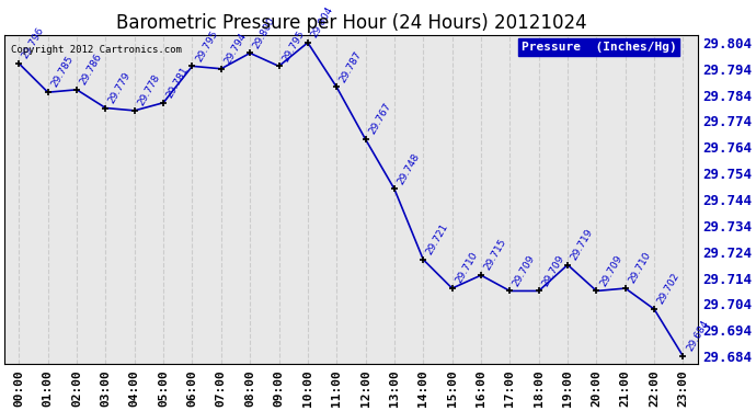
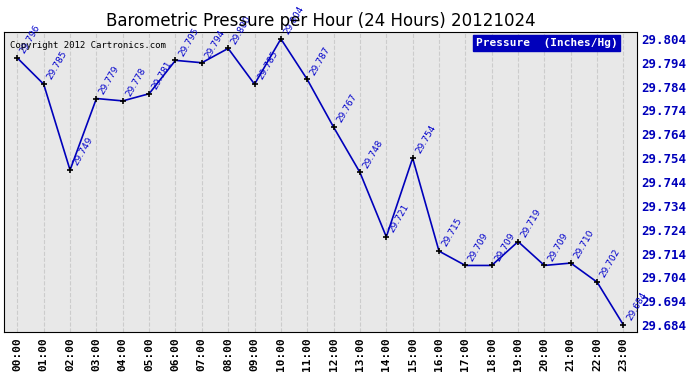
02:00: 29.786 -> 29.749
09:00: 29.795 -> 29.785
15:00: 29.710 -> 29.754
